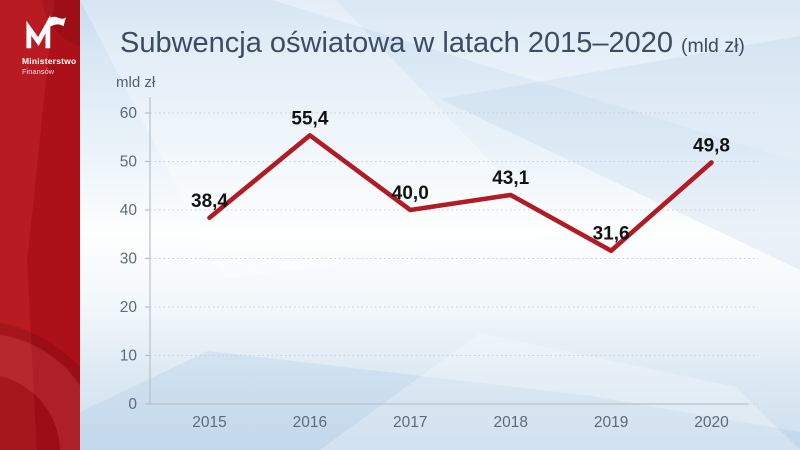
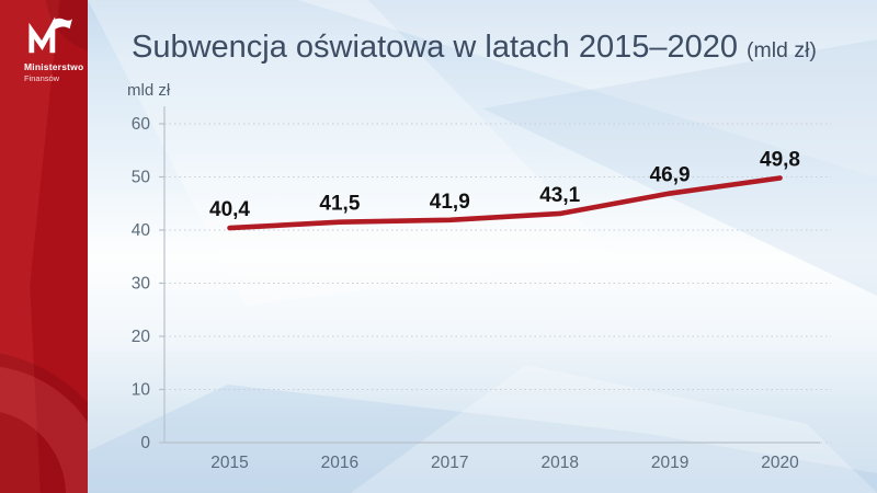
2015: 38,4 -> 40,4
2016: 55,4 -> 41,5
2017: 40,0 -> 41,9
2019: 31,6 -> 46,9
